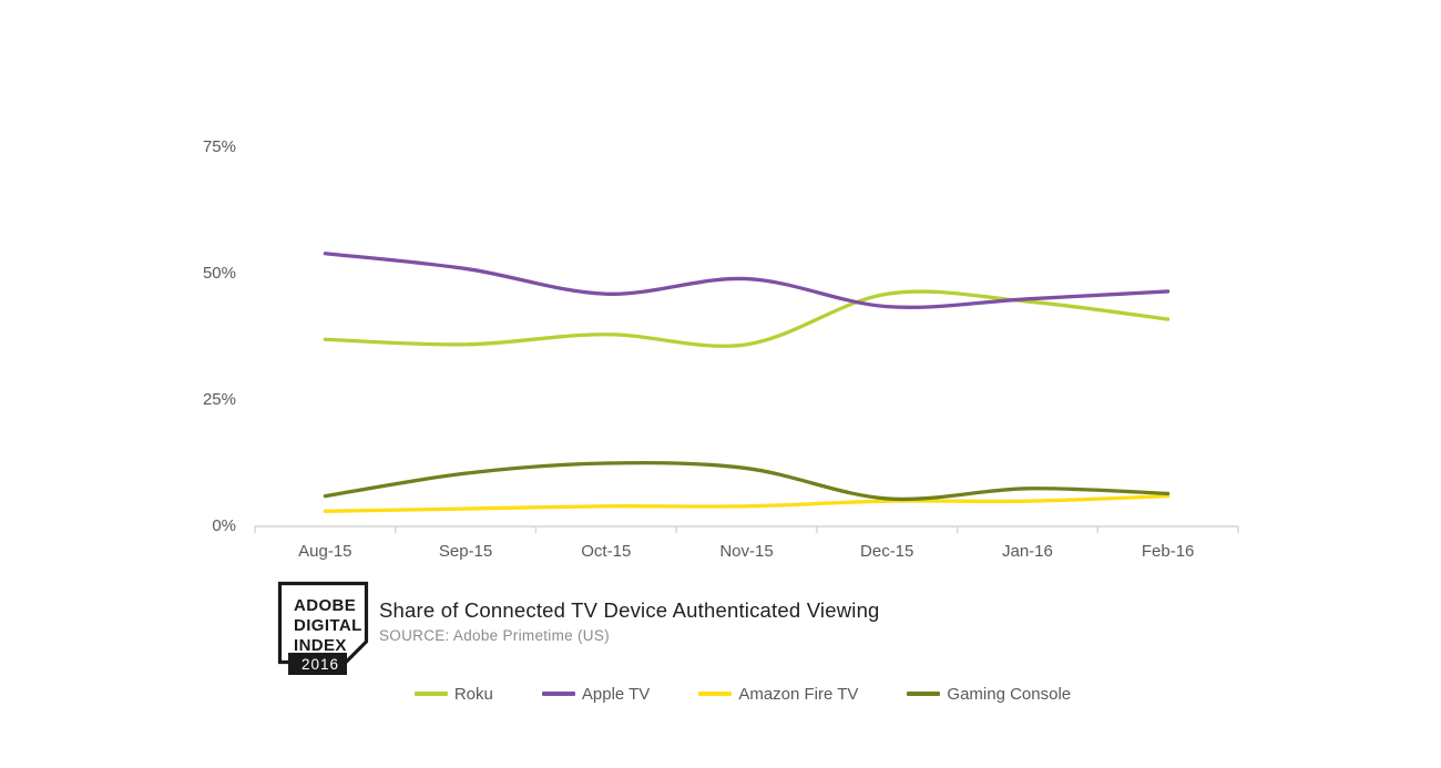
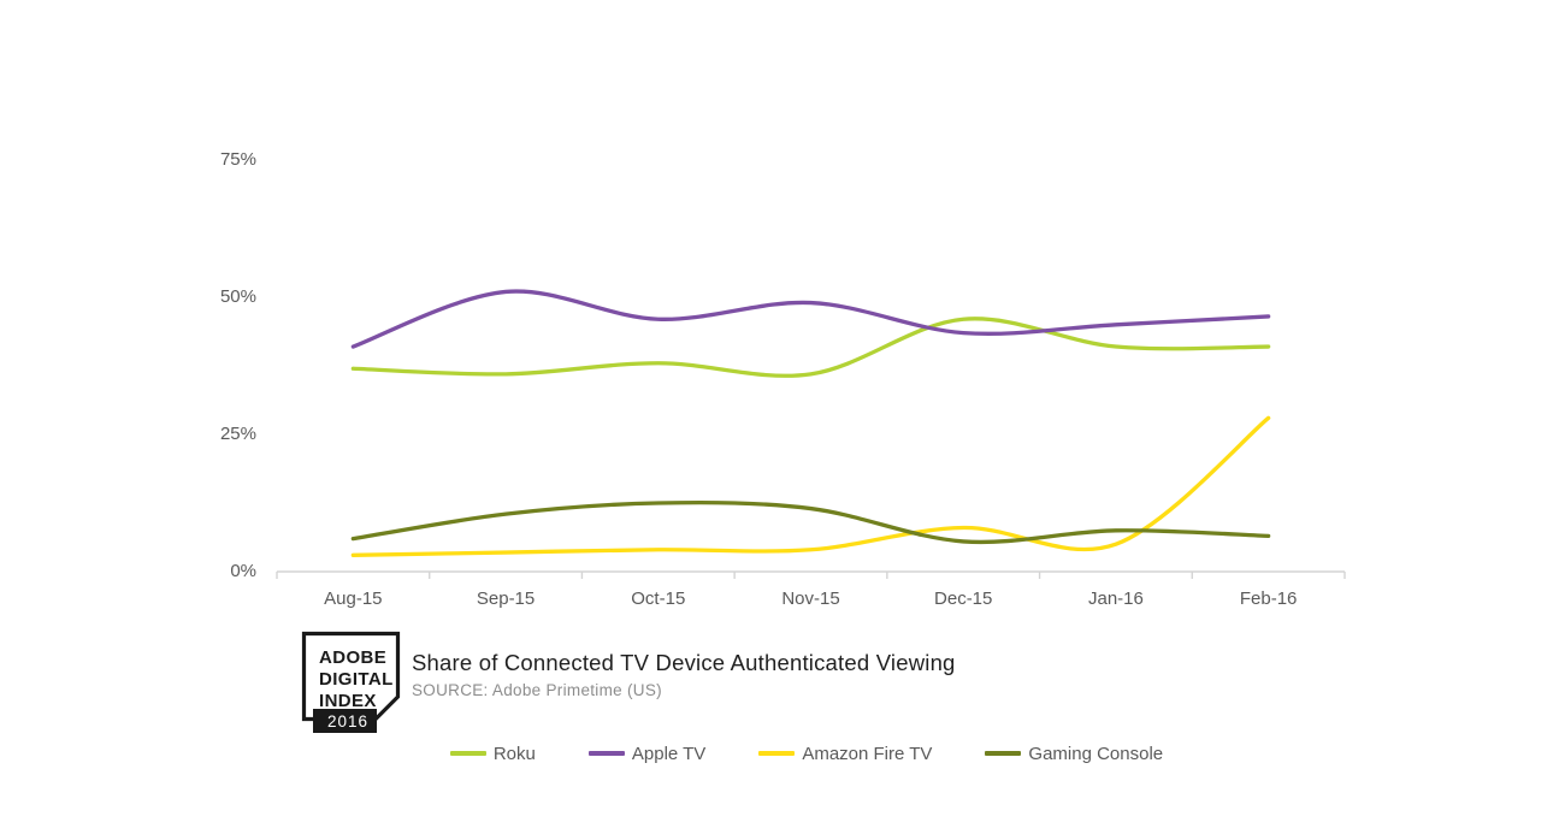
Apple TV/Aug-15: 54% -> 41%
Amazon Fire TV/Dec-15: 5% -> 8%
Roku/Jan-16: 44% -> 41%
Amazon Fire TV/Feb-16: 6% -> 28%
